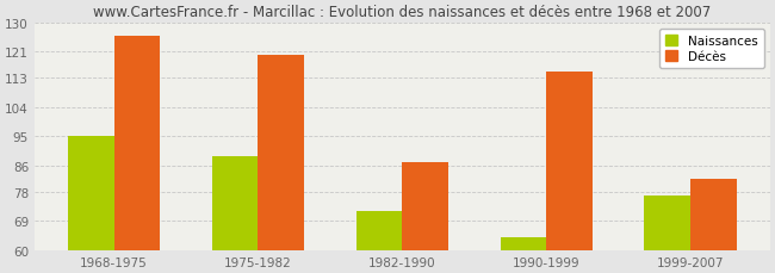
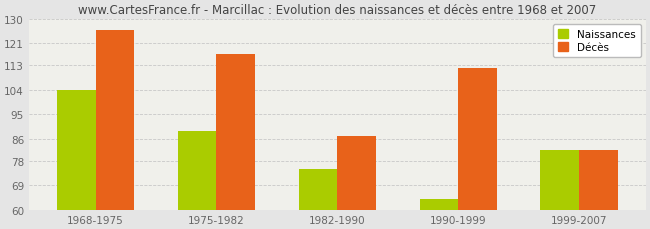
Naissances/1968-1975: 95 -> 104
Décès/1975-1982: 120 -> 117
Naissances/1982-1990: 72 -> 75
Décès/1990-1999: 115 -> 112
Naissances/1999-2007: 77 -> 82
